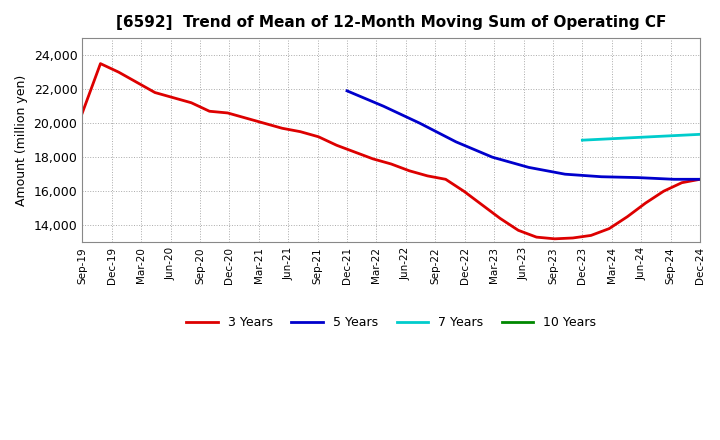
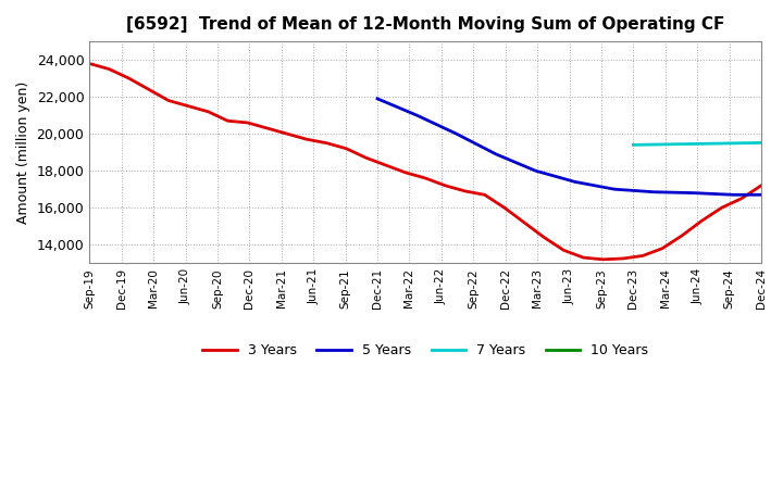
3 Years/Sep-19: 20,600 -> 23,800
7 Years/Dec-23: 19,000 -> 19,400
3 Years/Dec-24: 16,700 -> 17,200
